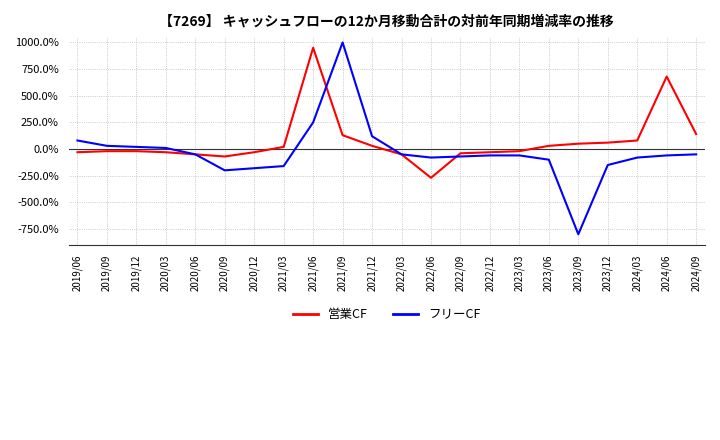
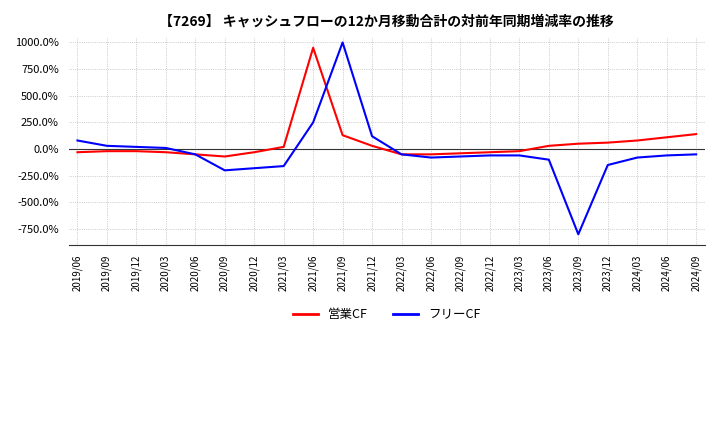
営業CF/2022/06: -270% -> -50%
営業CF/2024/06: 680% -> 110%
